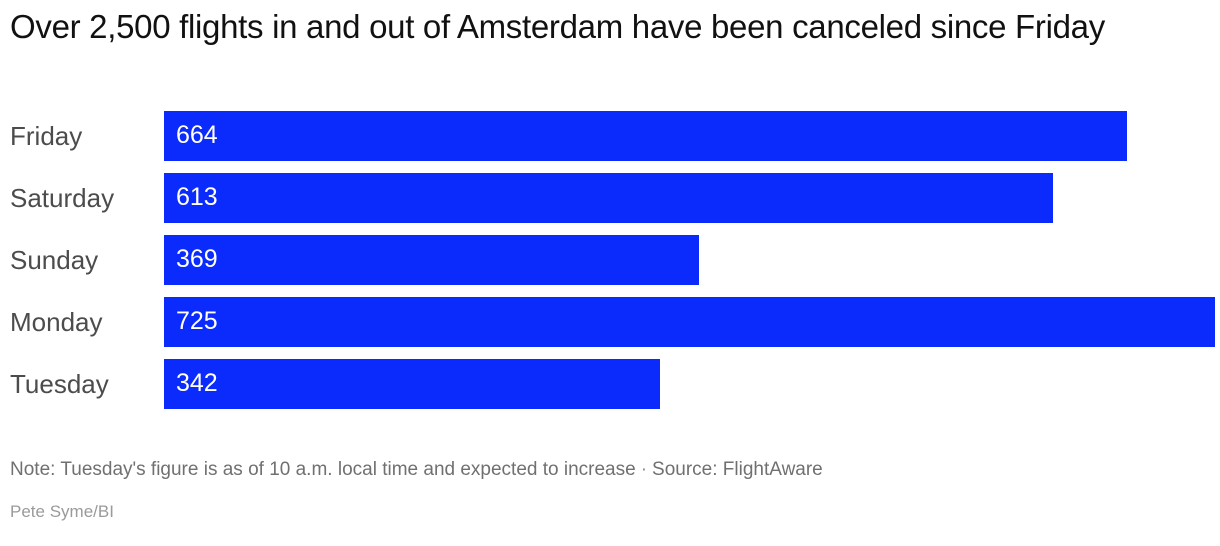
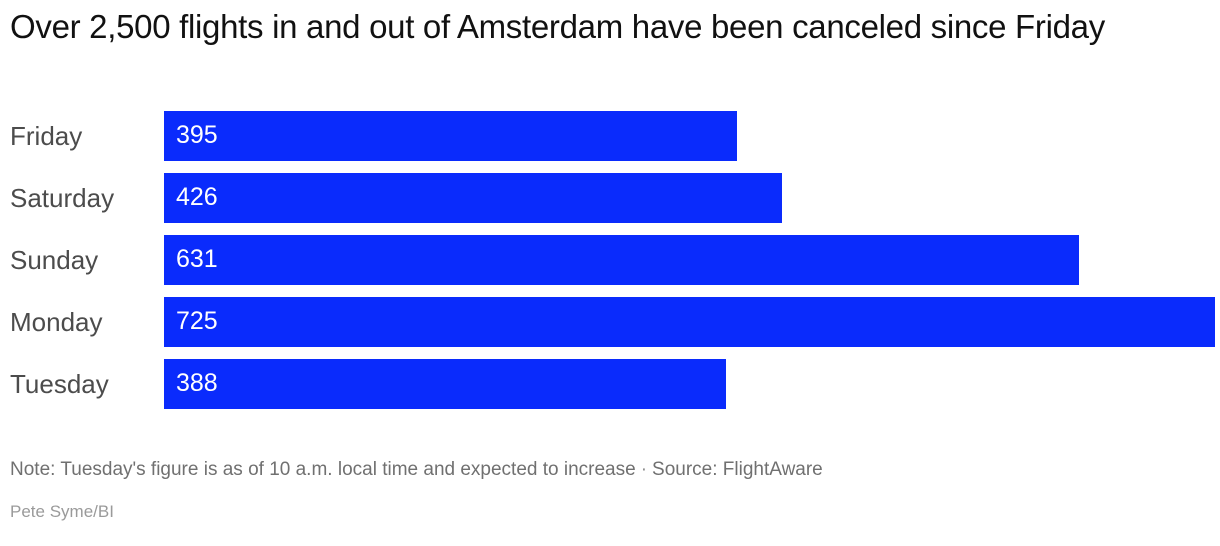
Friday: 664 -> 395
Saturday: 613 -> 426
Sunday: 369 -> 631
Tuesday: 342 -> 388
